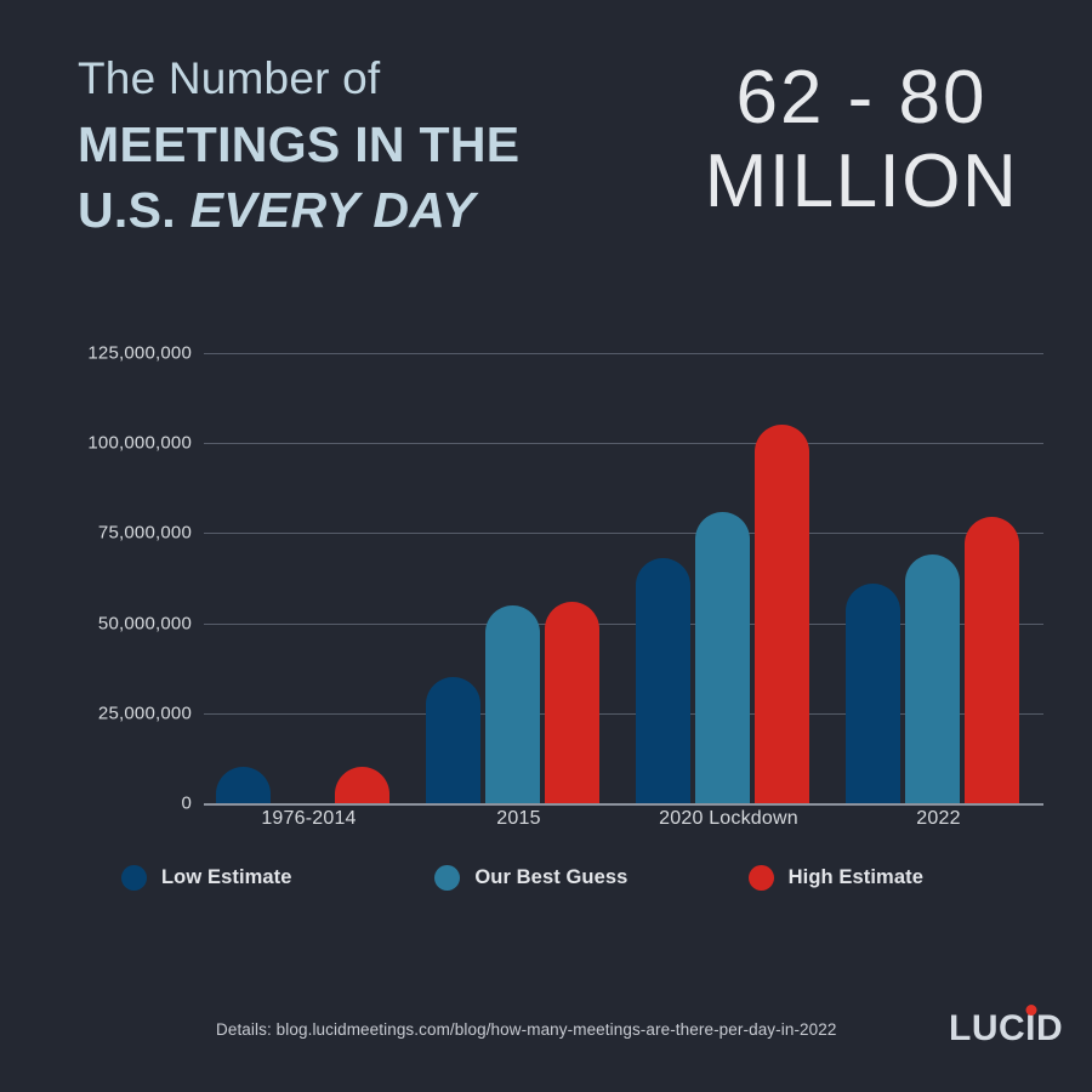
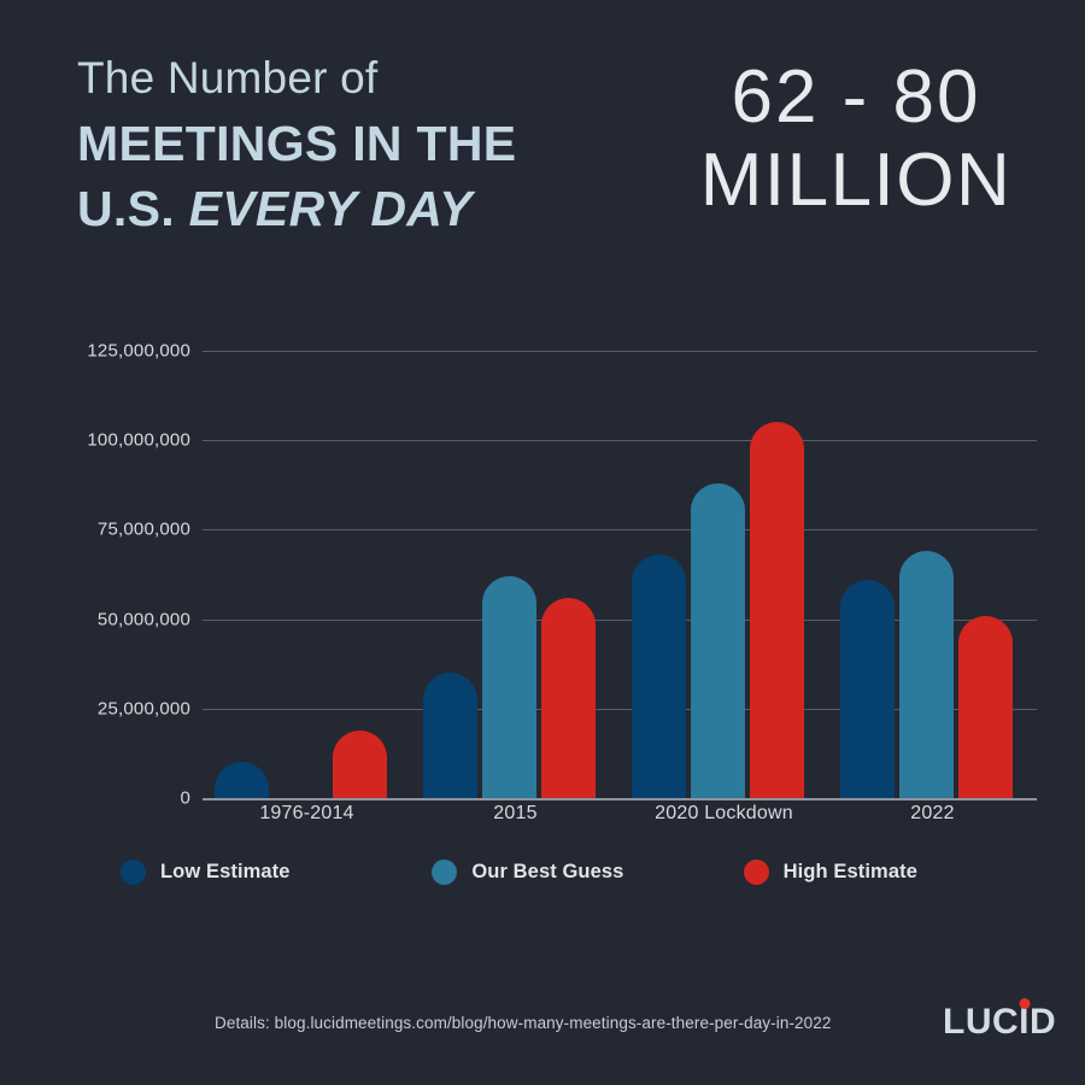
High Estimate/1976-2014: 10000000 -> 19000000
Our Best Guess/2015: 55000000 -> 62000000
Our Best Guess/2020 Lockdown: 81000000 -> 88000000
High Estimate/2022: 80000000 -> 51000000
